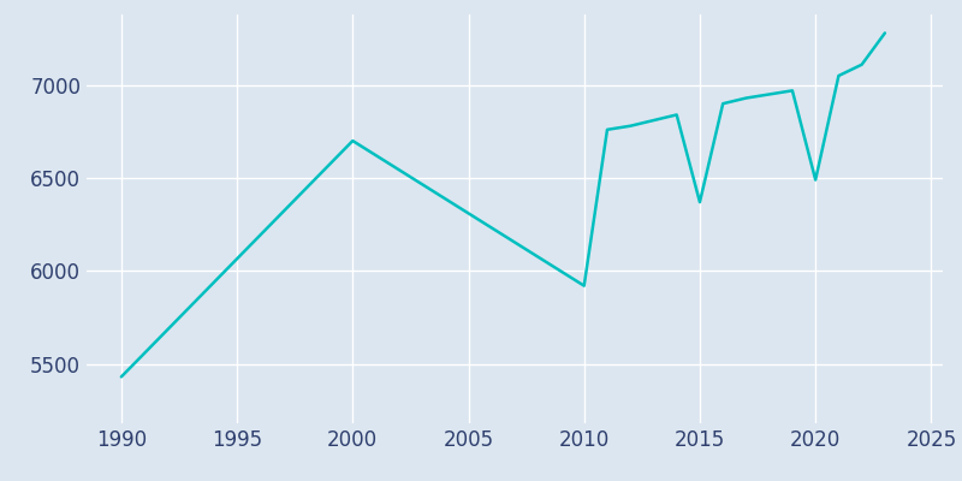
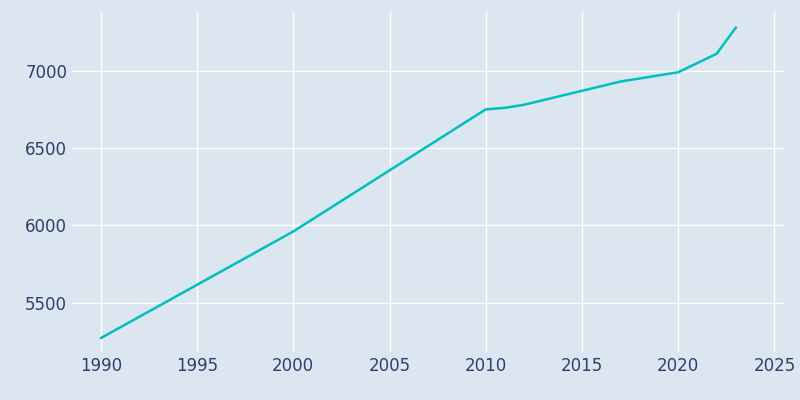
1990: 5430 -> 5270
2000: 6700 -> 5960
2010: 5920 -> 6750
2015: 6370 -> 6870
2020: 6490 -> 6990
